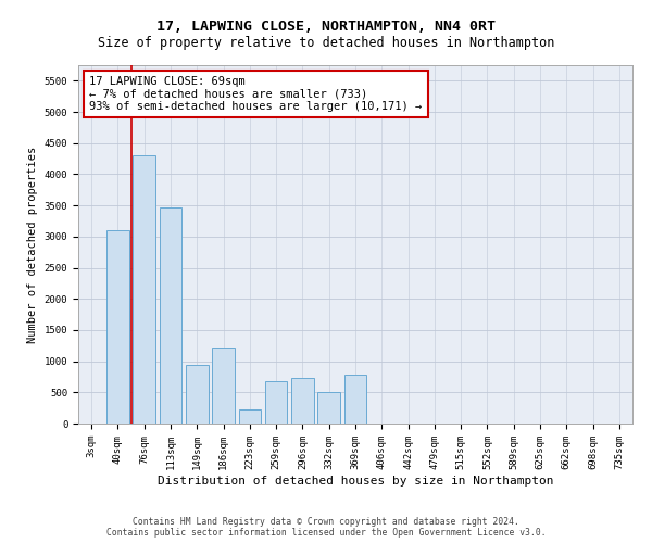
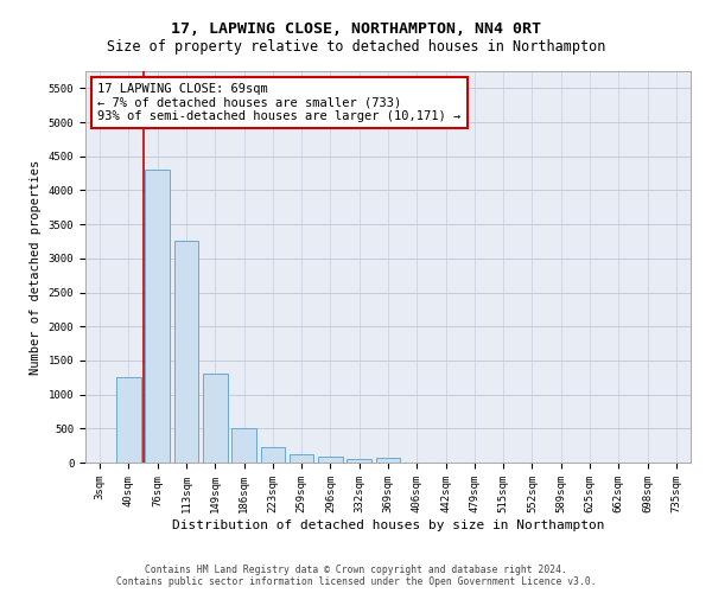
40sqm: 3100 -> 1250
113sqm: 3460 -> 3250
149sqm: 940 -> 1300
186sqm: 1220 -> 500
259sqm: 680 -> 120
296sqm: 740 -> 80
332sqm: 500 -> 60
369sqm: 780 -> 70
